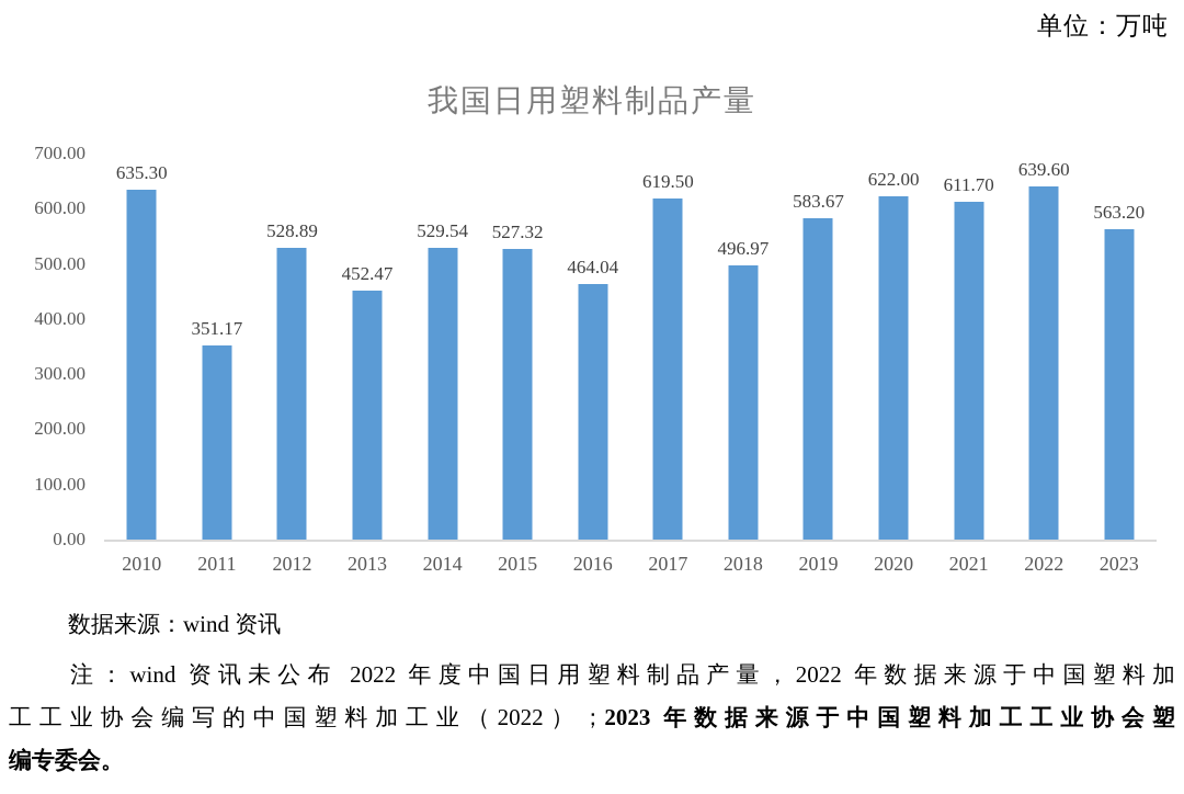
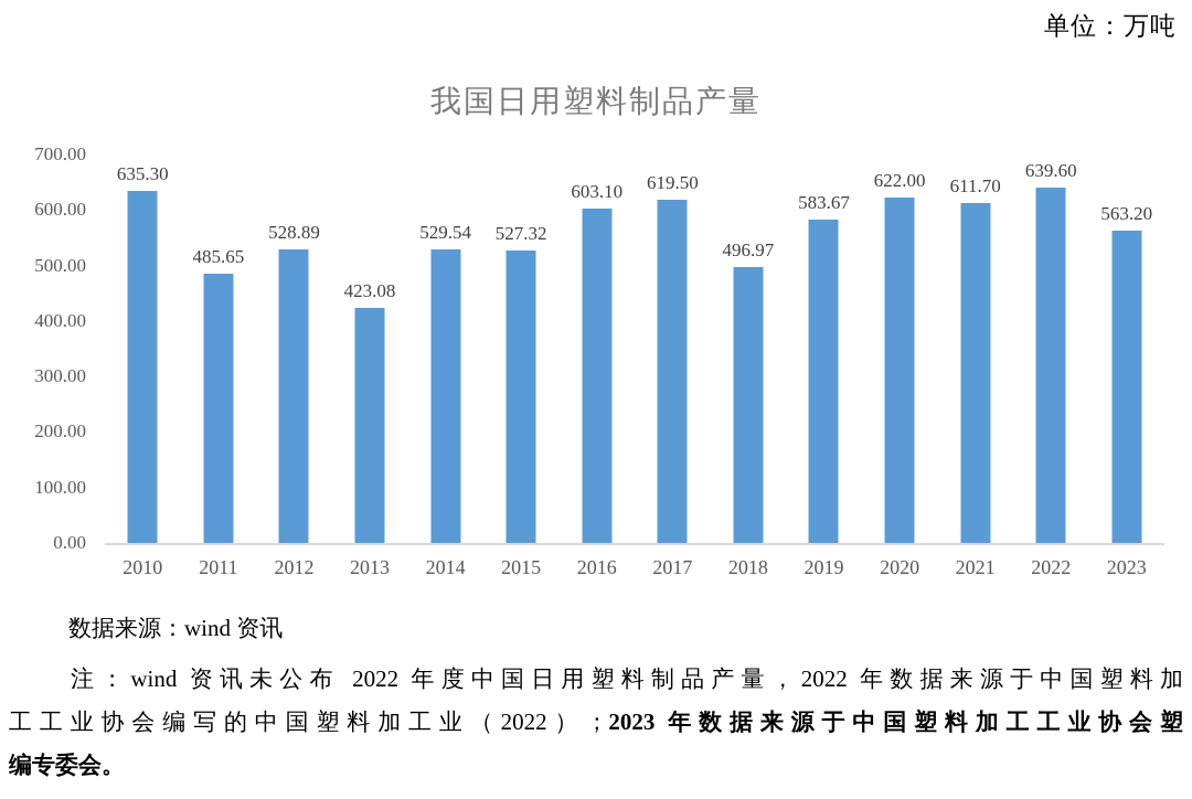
2011: 351.17 -> 485.65
2013: 452.47 -> 423.08
2016: 464.04 -> 603.10
